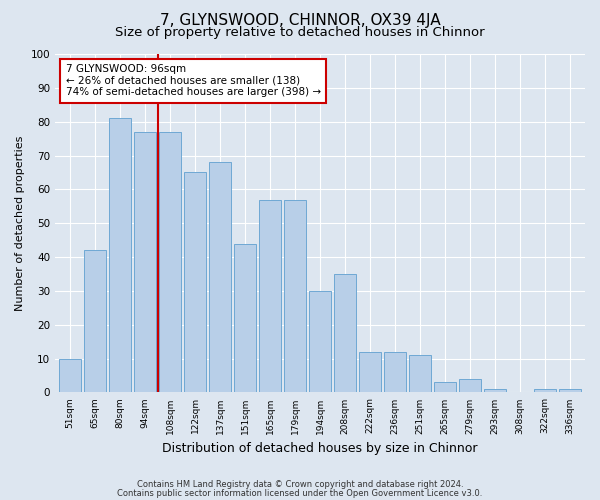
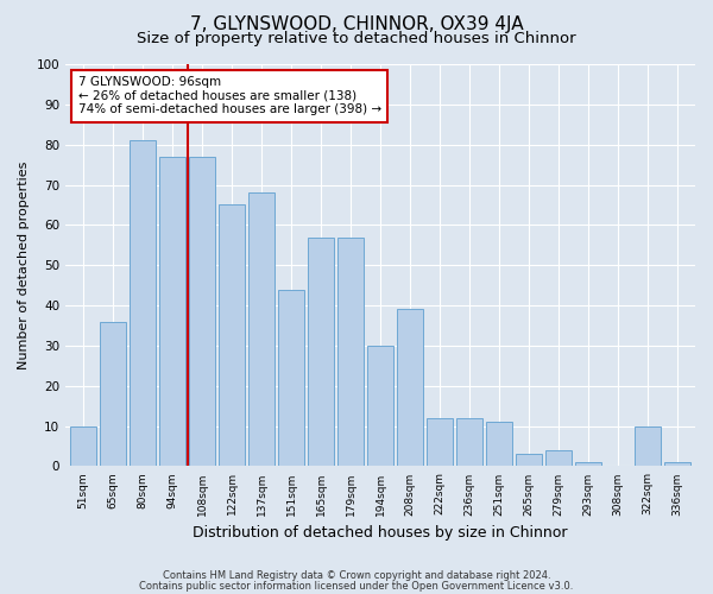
65sqm: 42 -> 36
208sqm: 35 -> 39
322sqm: 1 -> 10
